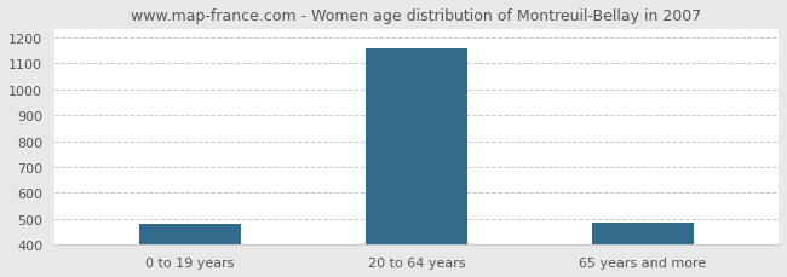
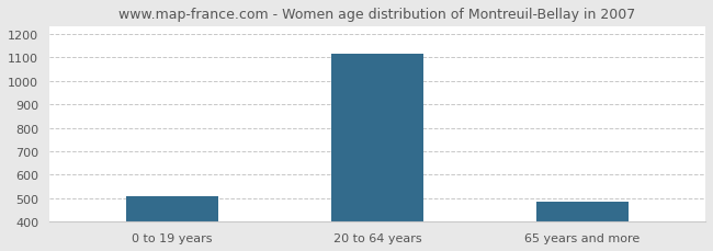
0 to 19 years: 480 -> 510
20 to 64 years: 1155 -> 1113
